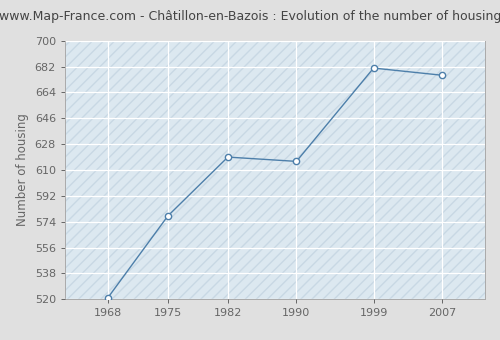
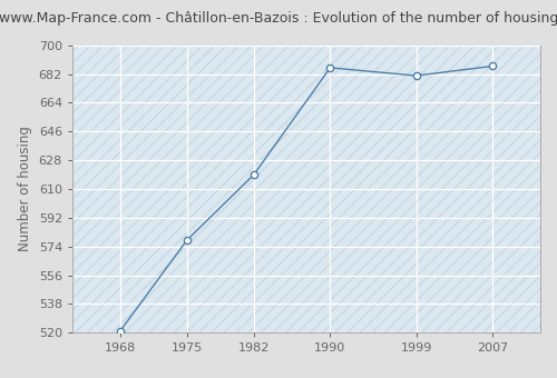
1990: 616 -> 686
2007: 676 -> 687
